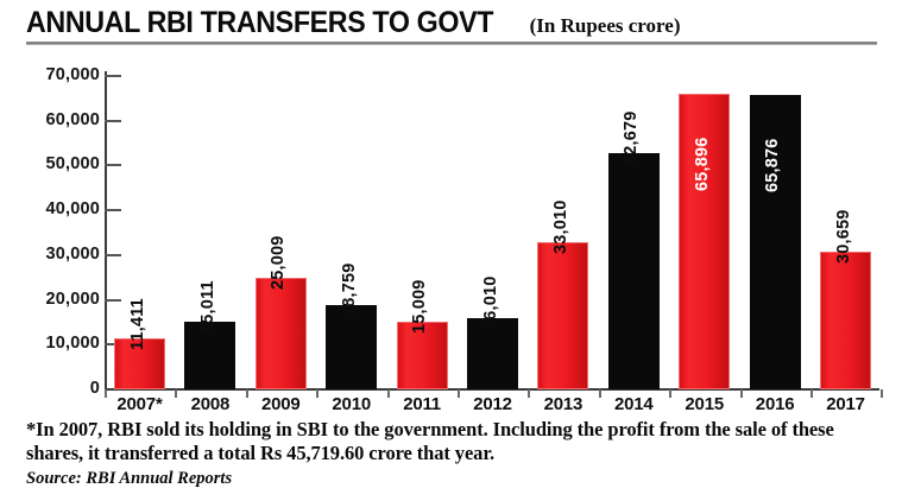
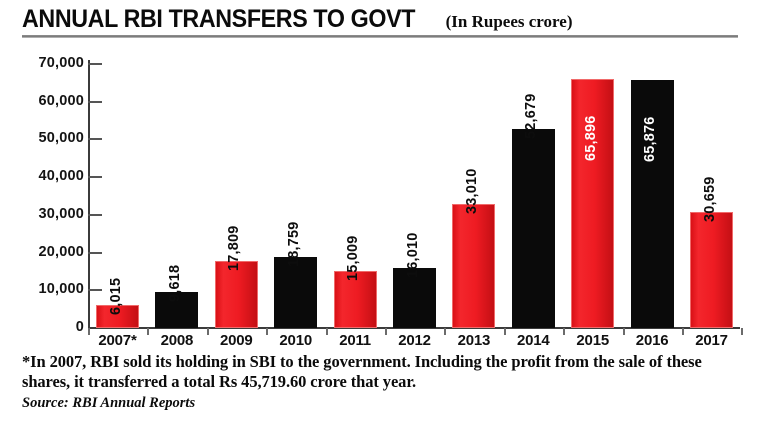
2007*: 11,411 -> 6,015
2008: 15,011 -> 9,618
2009: 25,009 -> 17,809
